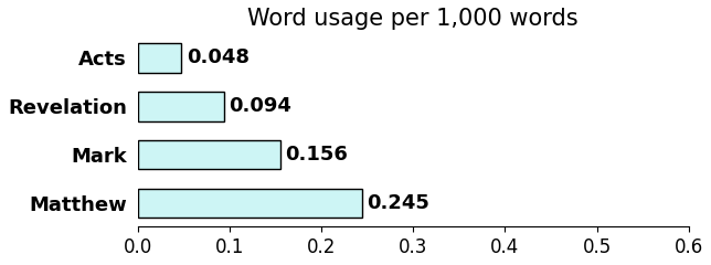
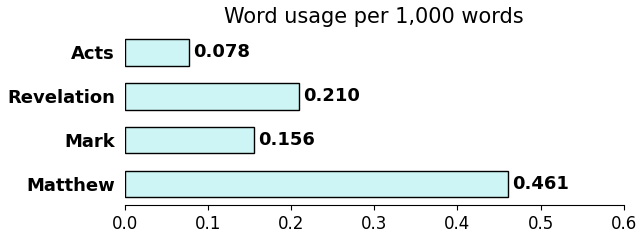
Acts: 0.048 -> 0.078
Revelation: 0.094 -> 0.210
Matthew: 0.245 -> 0.461
